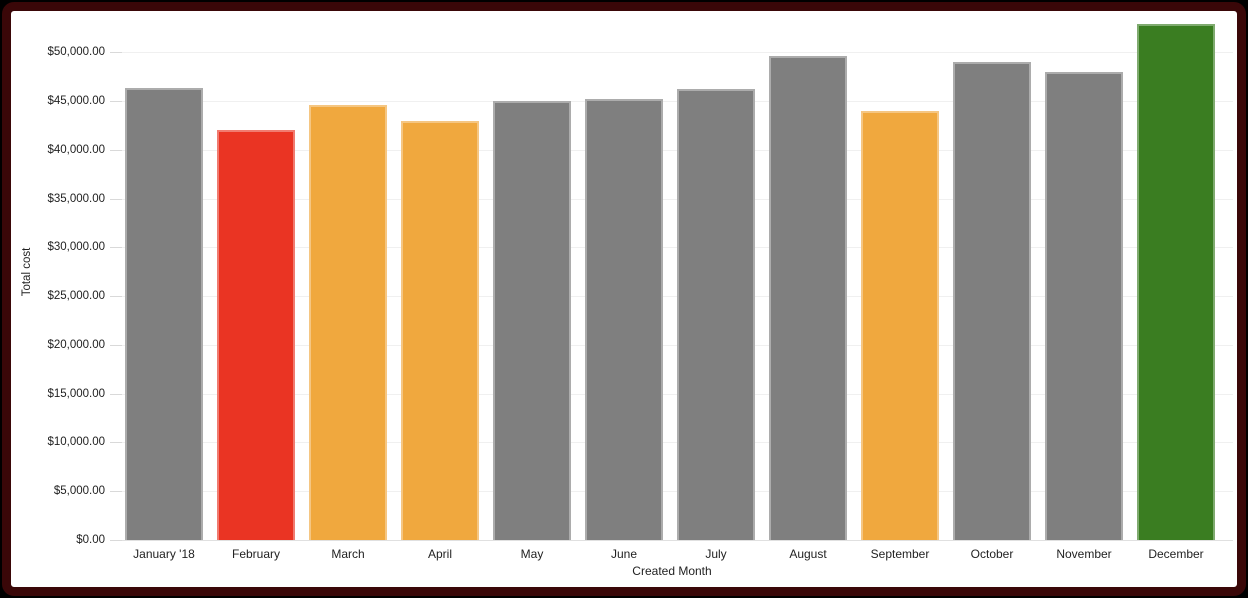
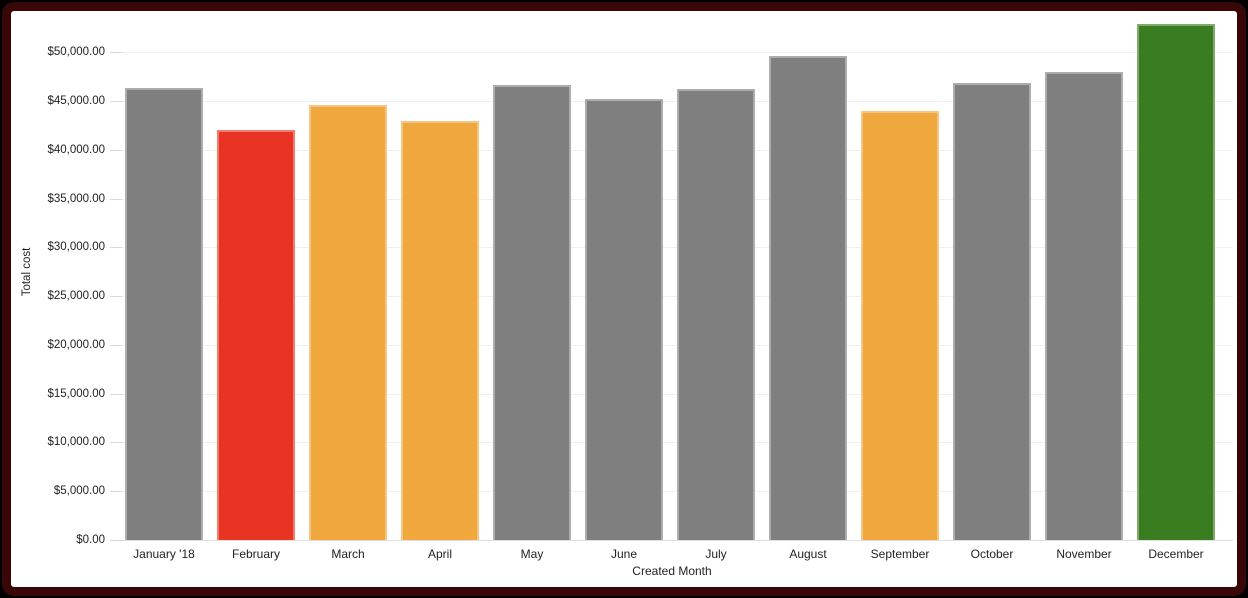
May: $45000 -> $47000
October: $49000 -> $47000
